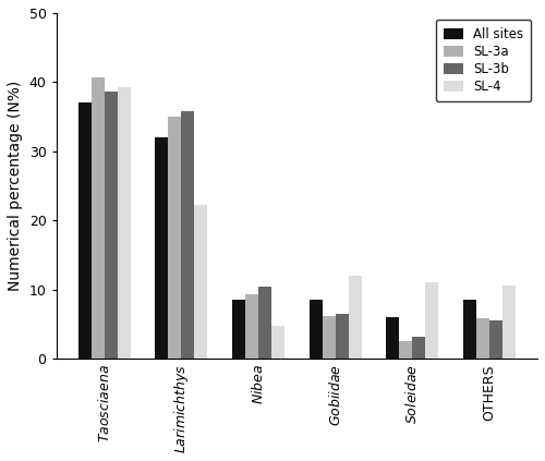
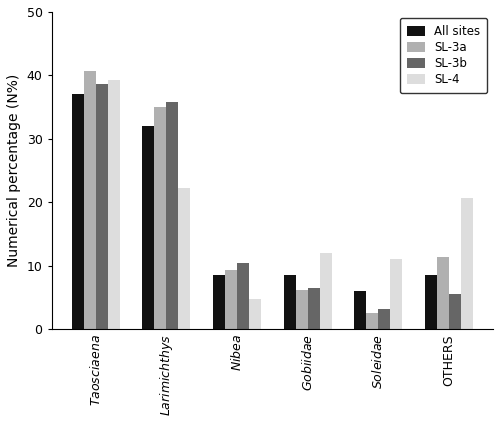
SL-3a/OTHERS: 5.8 -> 11.4
SL-4/OTHERS: 10.6 -> 20.6
